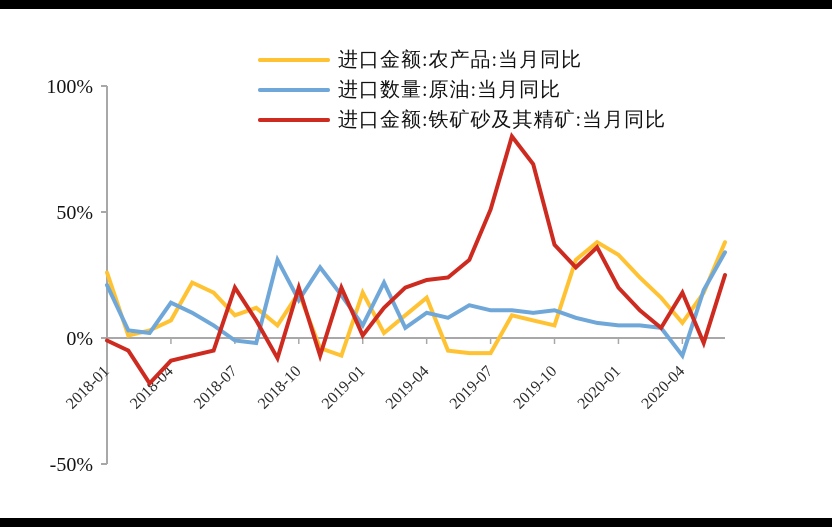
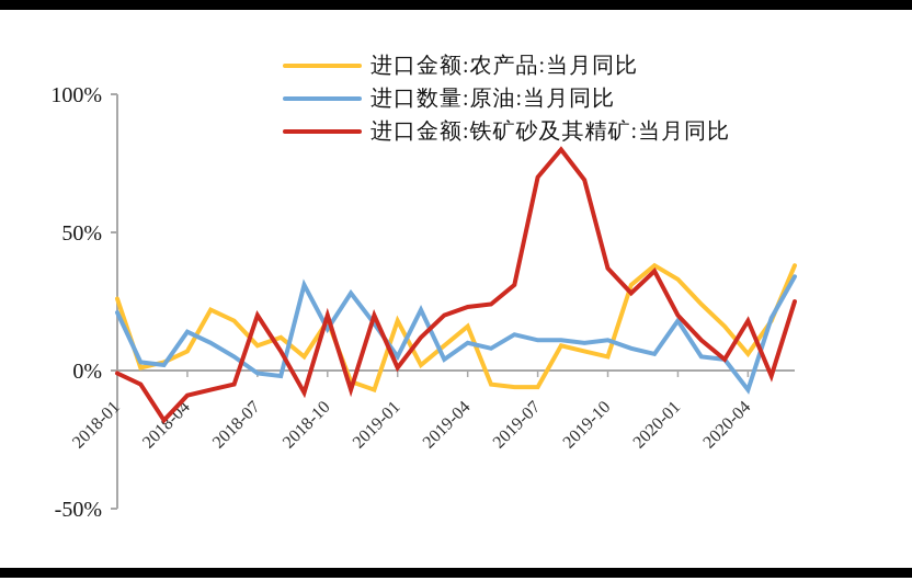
进口金额:铁矿砂及其精矿:当月同比/2019-07: 51% -> 70%
进口数量:原油:当月同比/2020-01: 5% -> 18%
